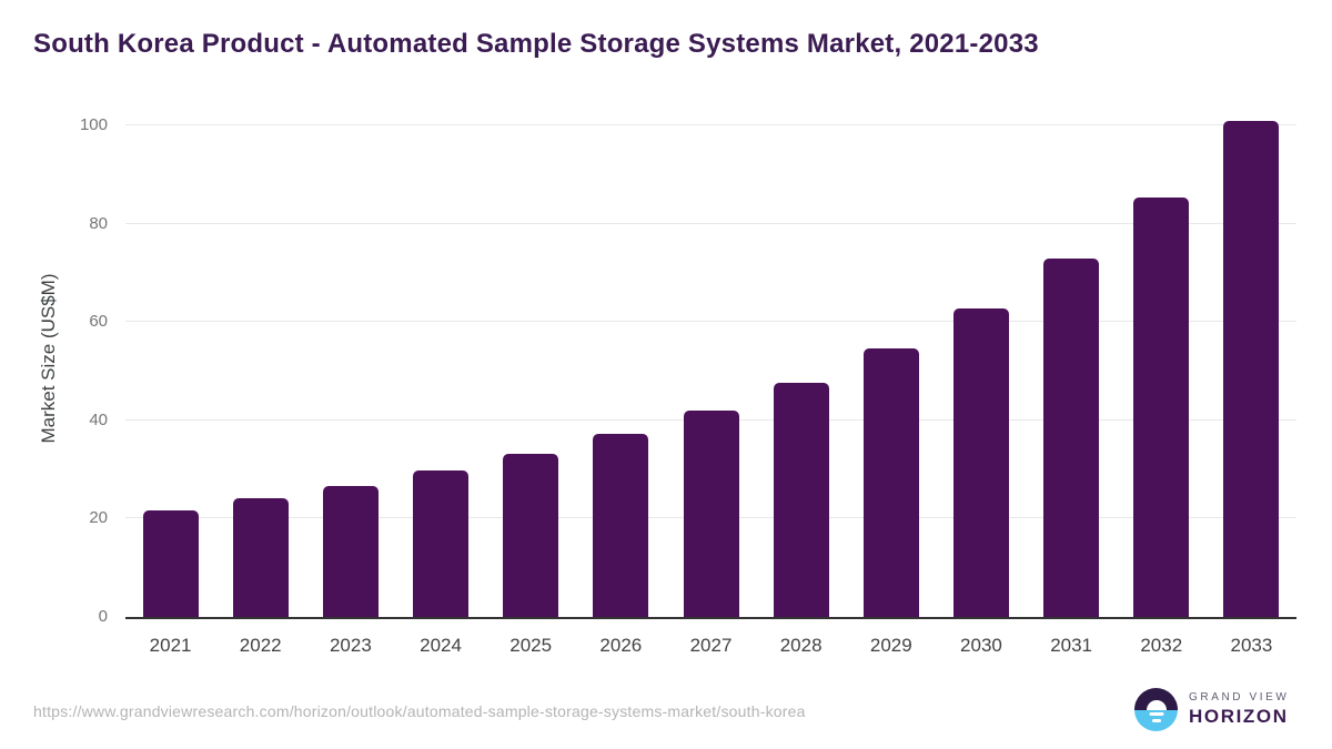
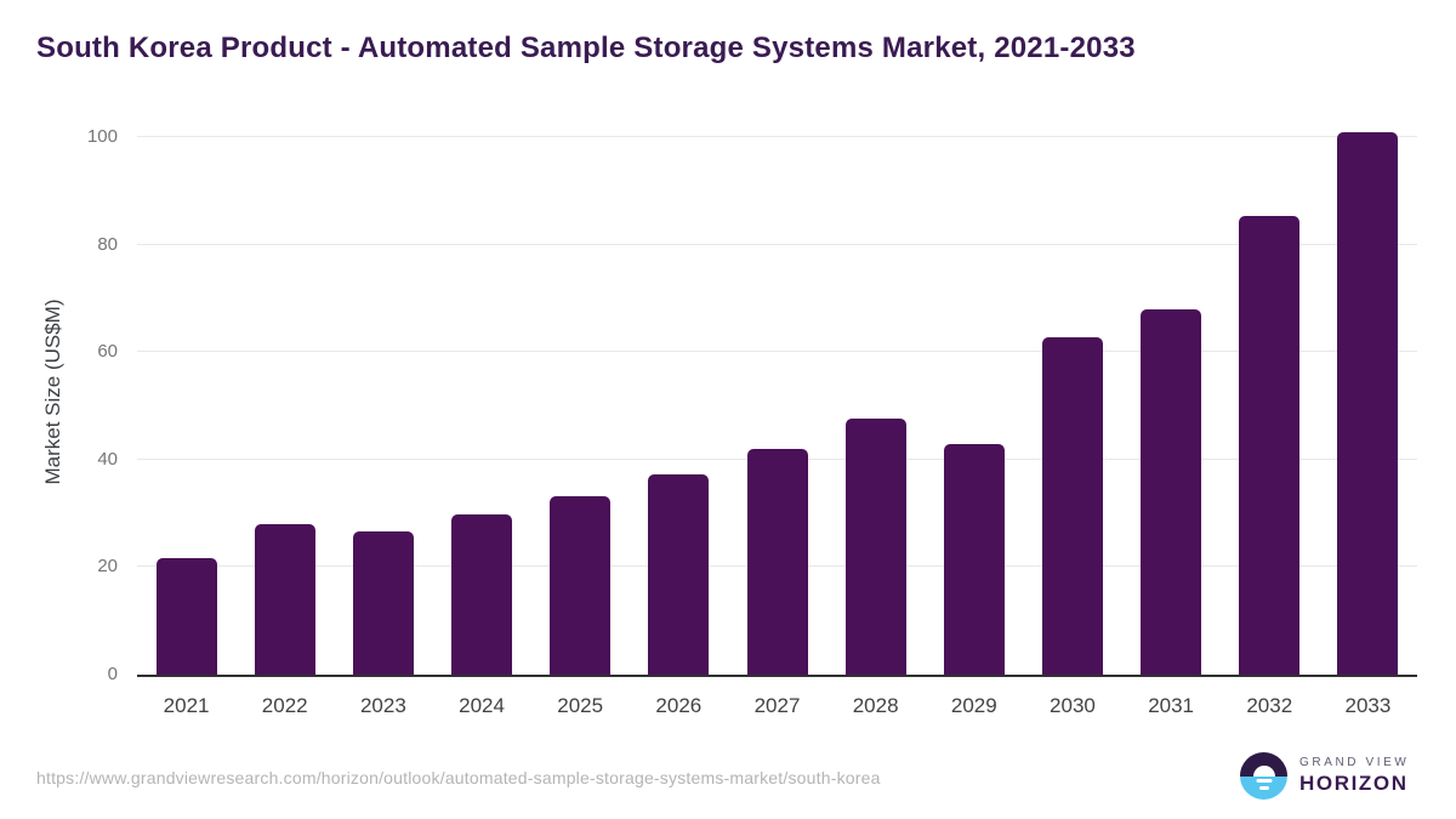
2022: 24 -> 28
2029: 55 -> 43
2031: 73 -> 68
